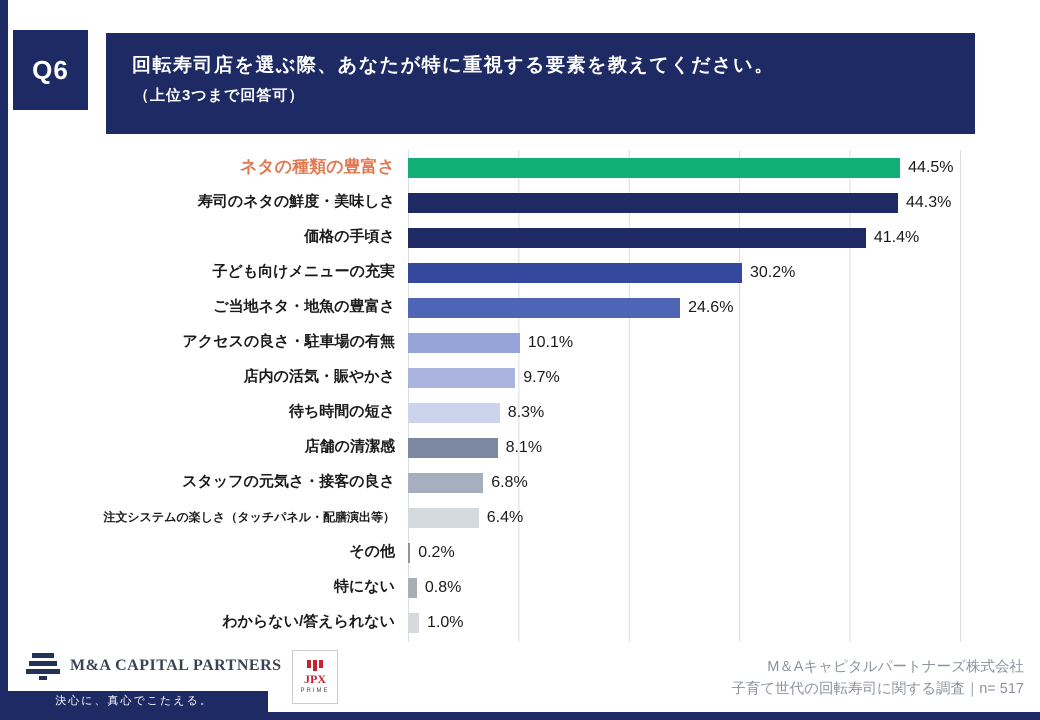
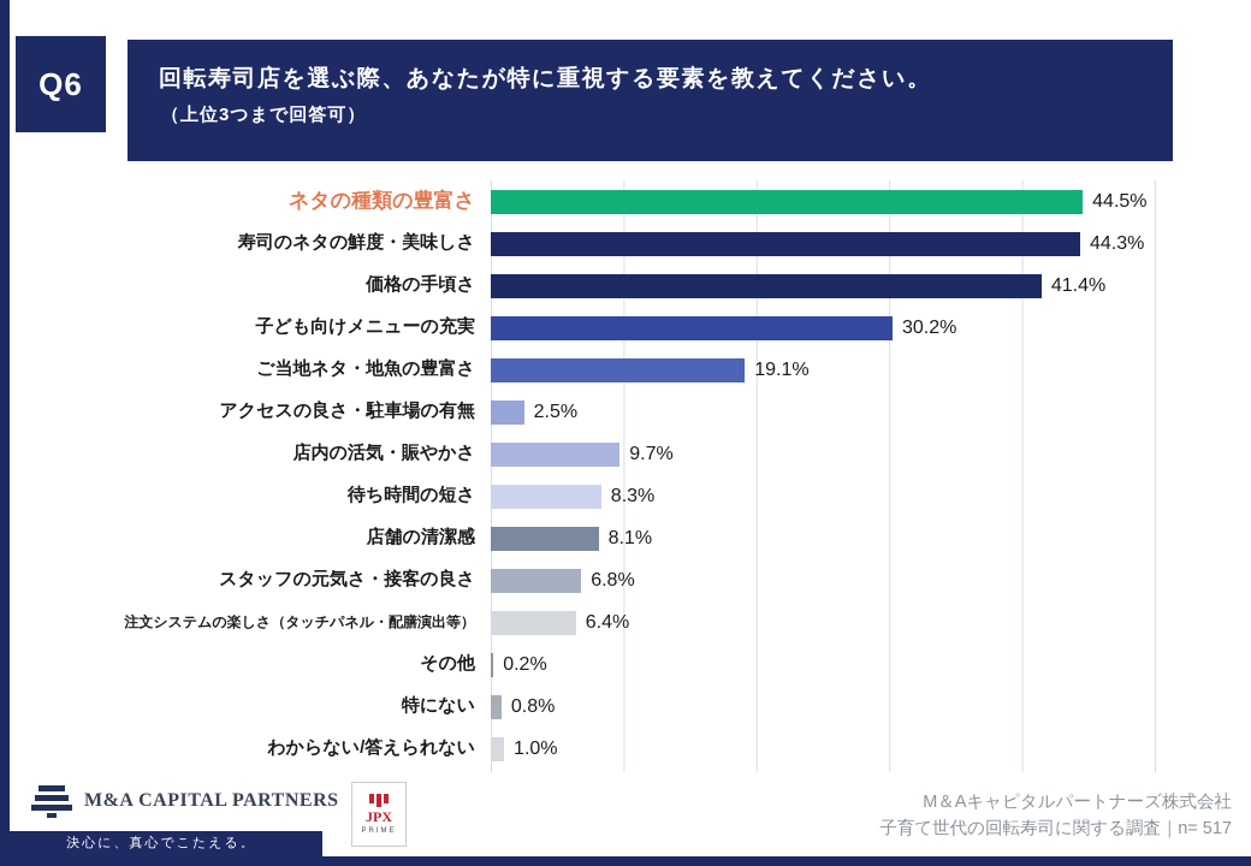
ご当地ネタ・地魚の豊富さ: 24.6% -> 19.1%
アクセスの良さ・駐車場の有無: 10.1% -> 2.5%
